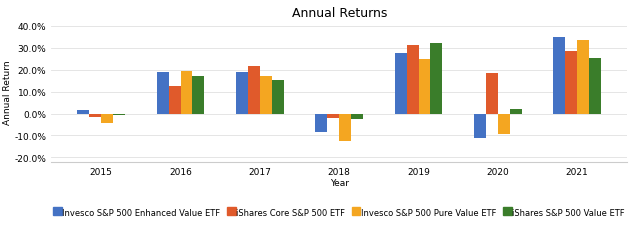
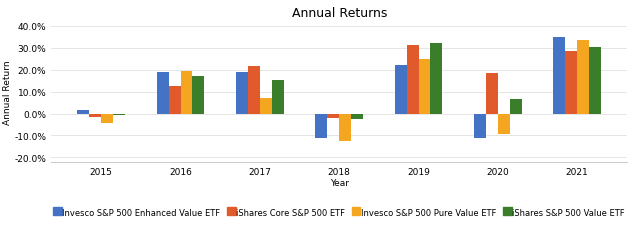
Invesco S&P 500 Pure Value ETF/2017: 17.0% -> 7.0%
Invesco S&P 500 Enhanced Value ETF/2018: -8.5% -> -11.0%
Invesco S&P 500 Enhanced Value ETF/2019: 27.5% -> 22.0%
iShares S&P 500 Value ETF/2020: 2.0% -> 6.5%
iShares S&P 500 Value ETF/2021: 25.5% -> 30.5%
